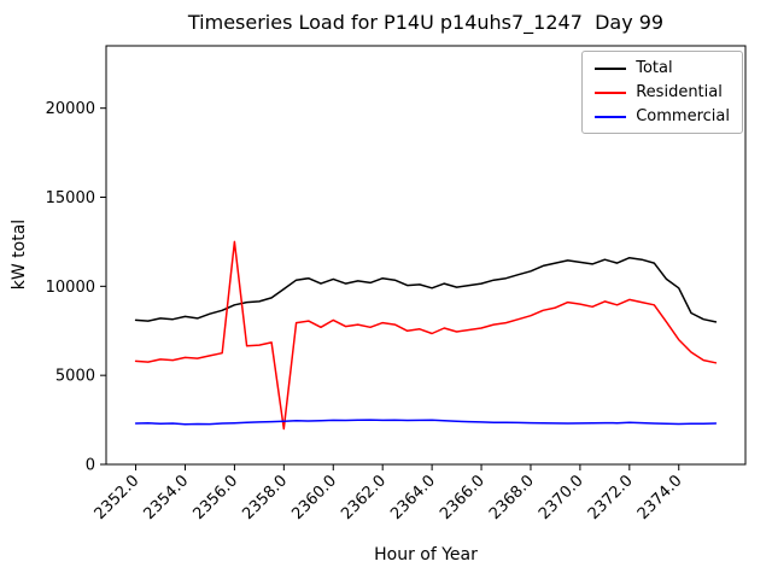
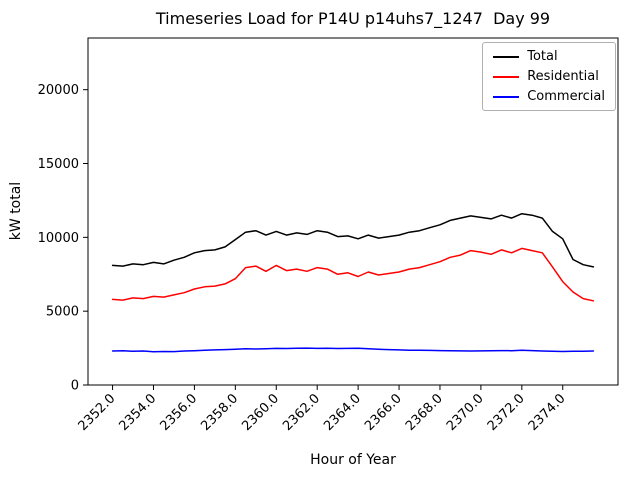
Residential/2356.0: 12500 -> 6500
Residential/2358.0: 2000 -> 7200
